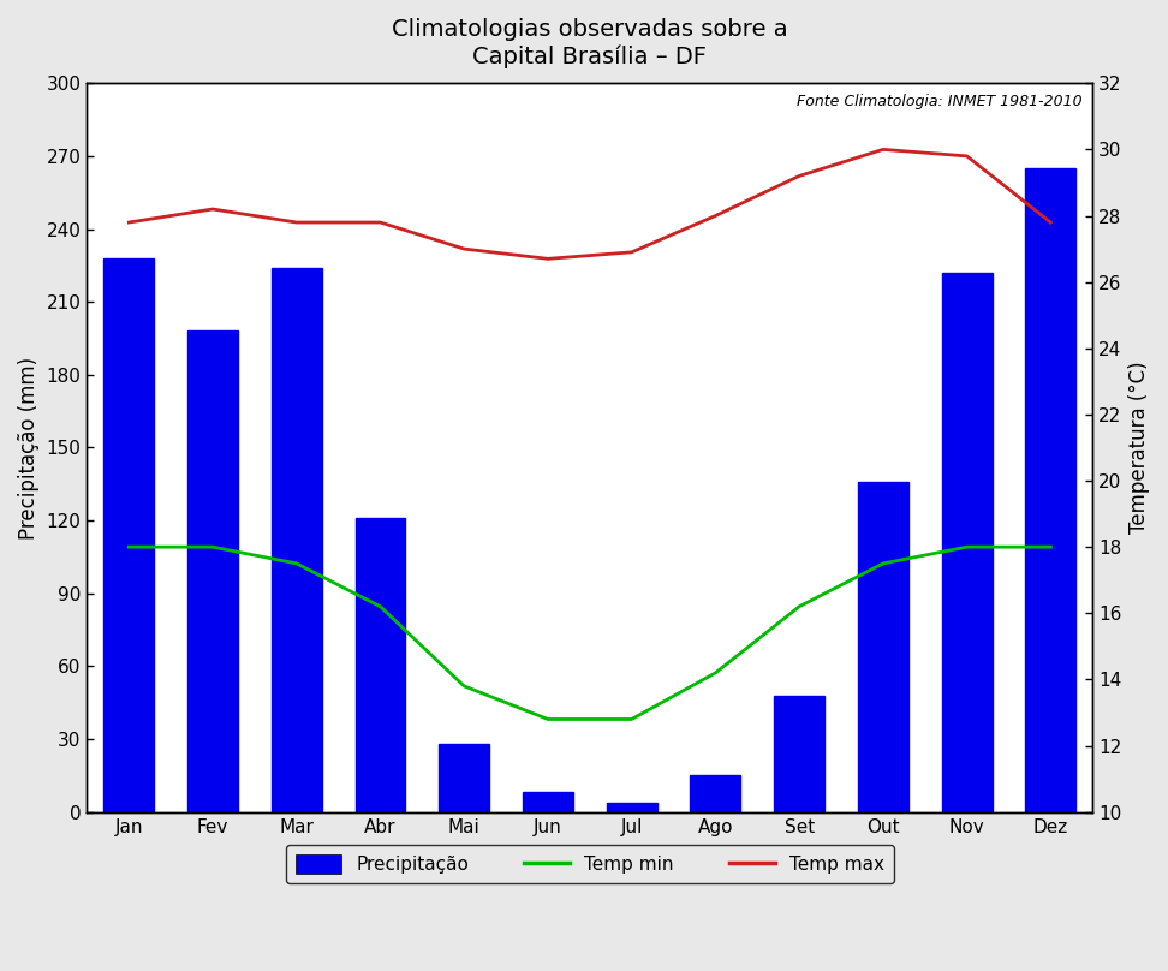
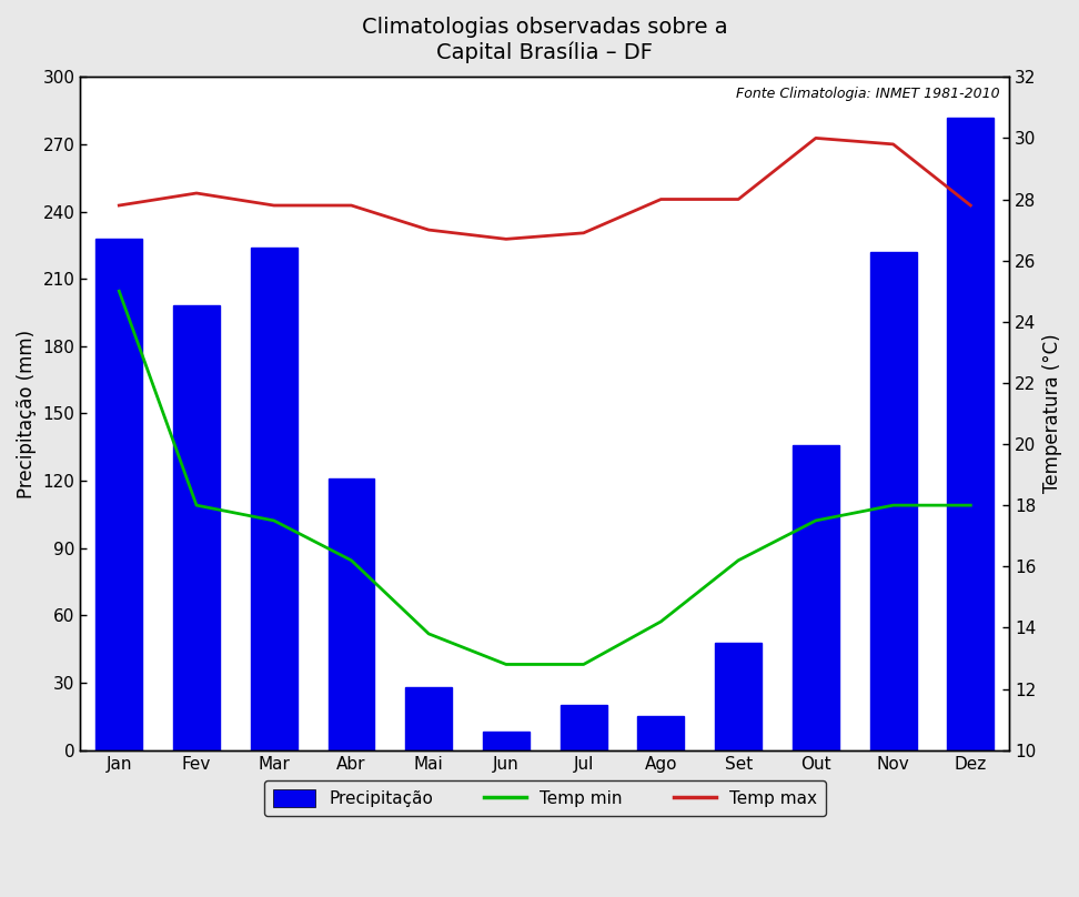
Temp min/Jan: 18.0 -> 25.0
Precipitação/Jul: 4 -> 20
Temp max/Set: 29.2 -> 28.0
Precipitação/Dez: 265 -> 282
